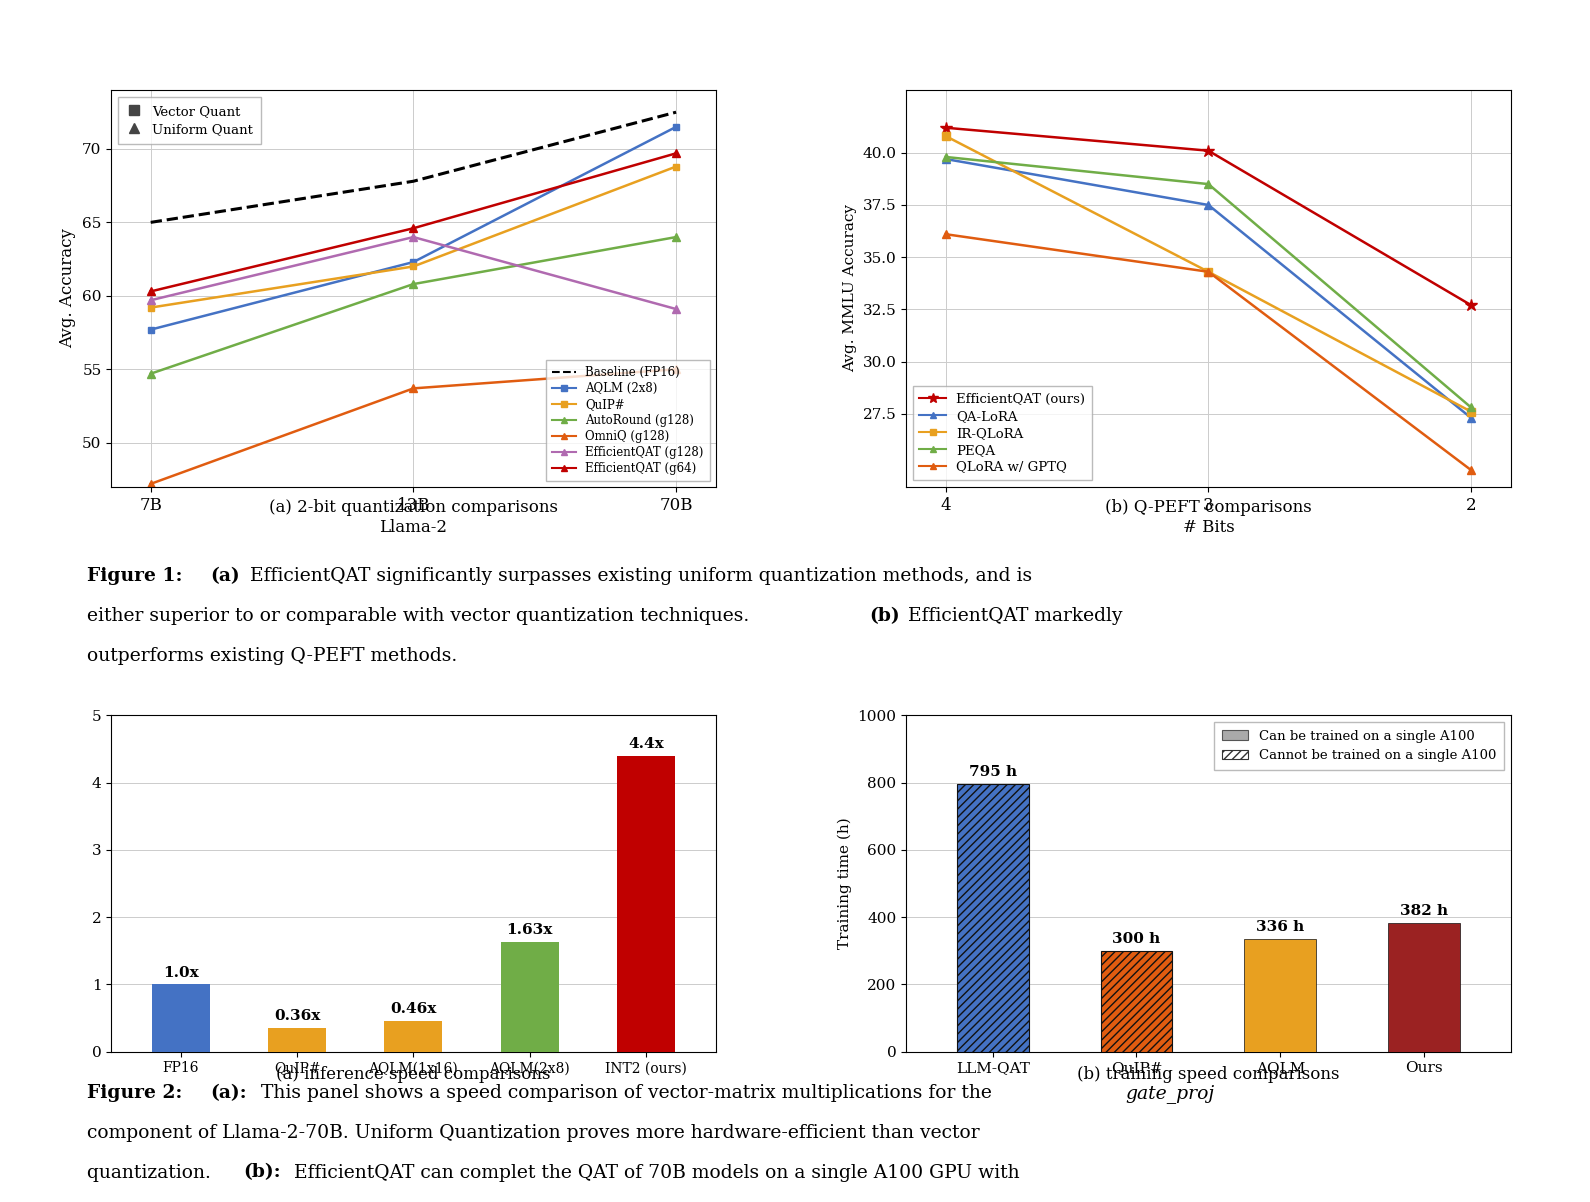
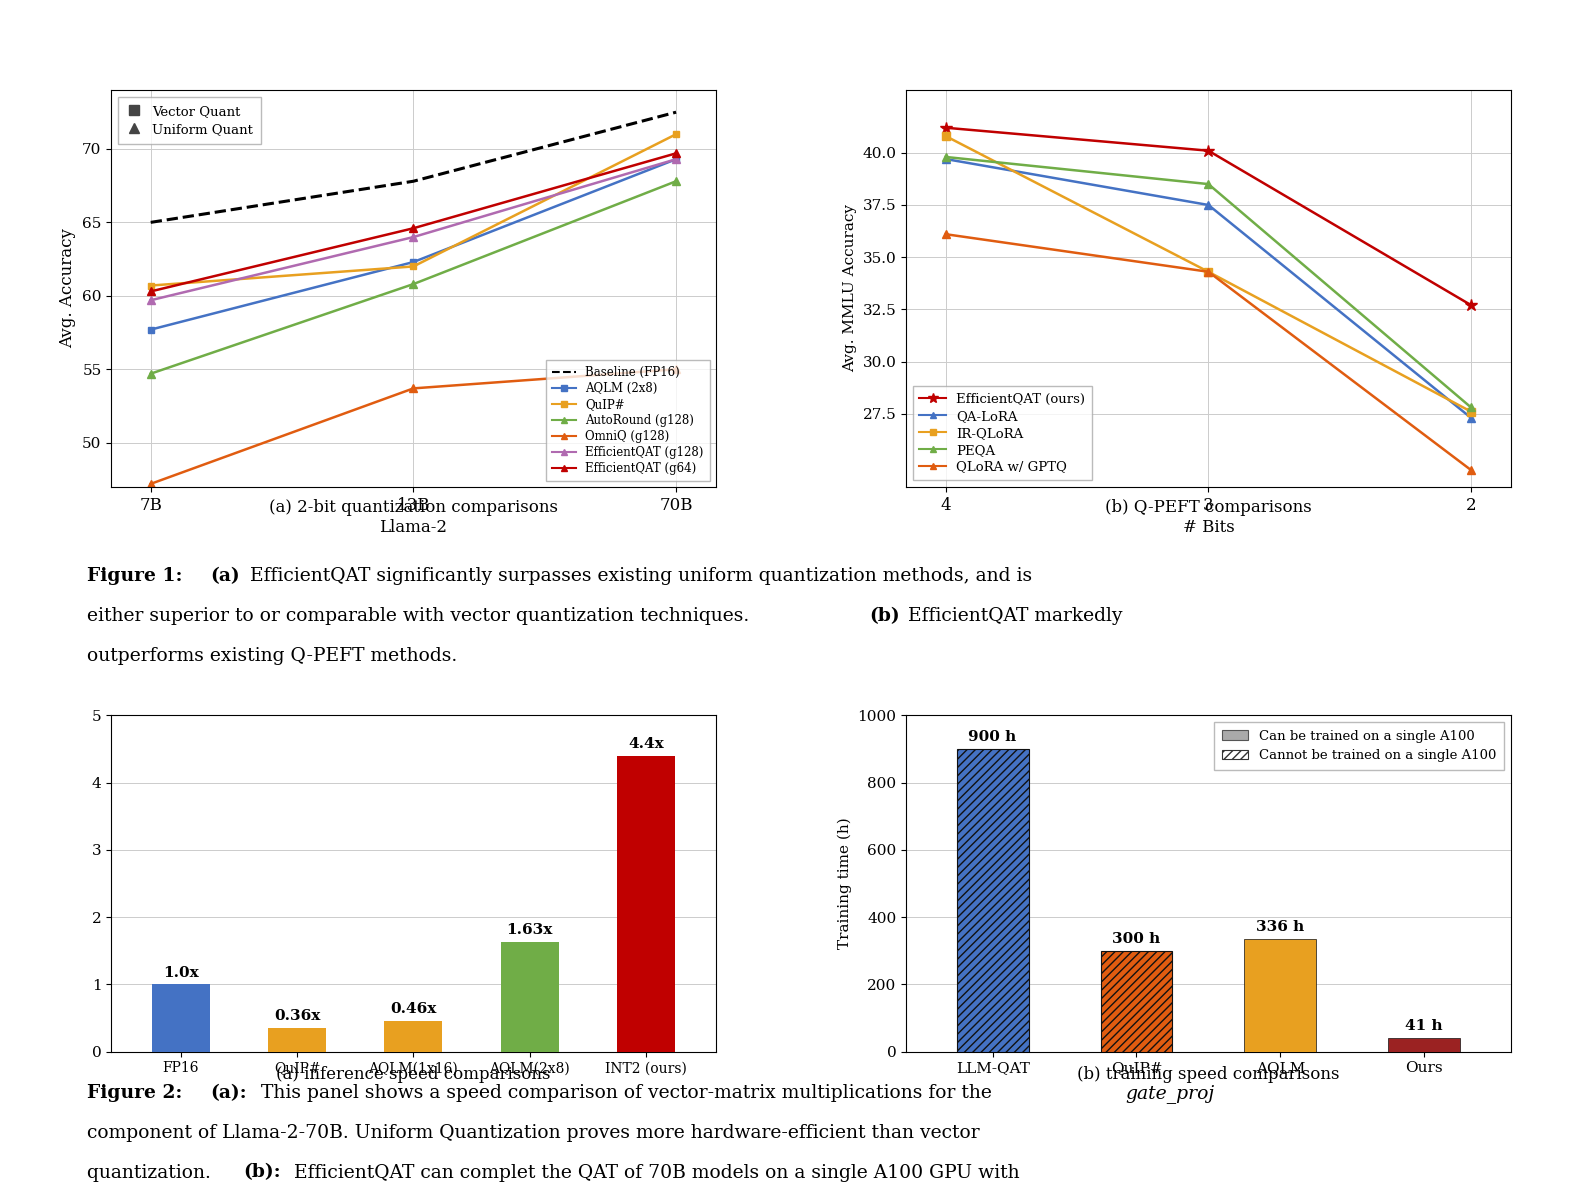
QuIP#/7B: 59.2 -> 60.7
AQLM (2x8)/70B: 71.5 -> 69.3
QuIP#/70B: 68.8 -> 71.0
AutoRound (g128)/70B: 64.0 -> 67.8
EfficientQAT (g128)/70B: 59.1 -> 69.3
LLM-QAT: 795 -> 900
Ours: 382 -> 41
